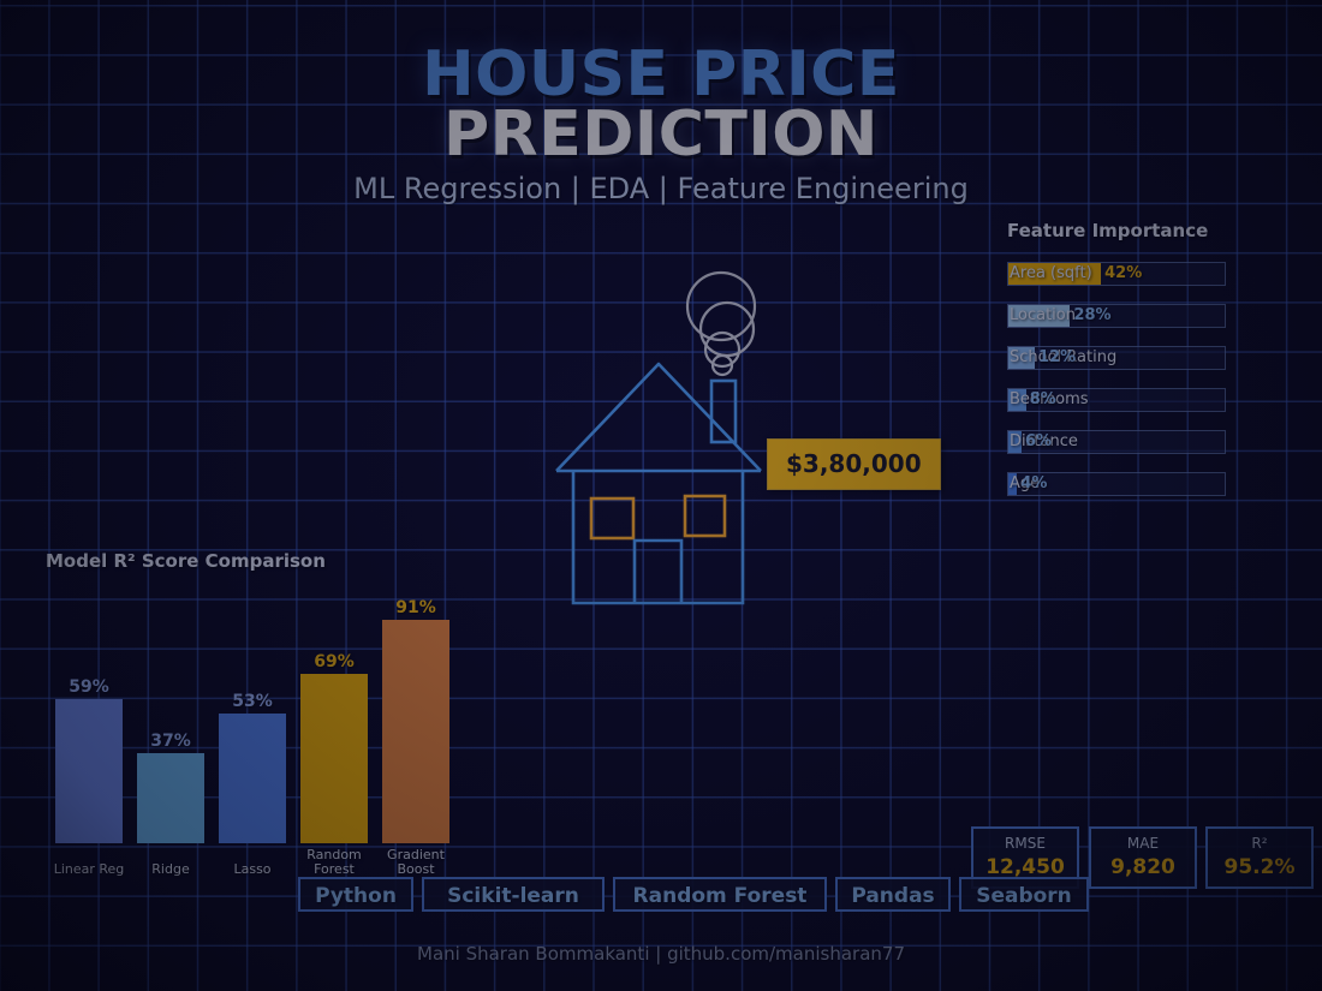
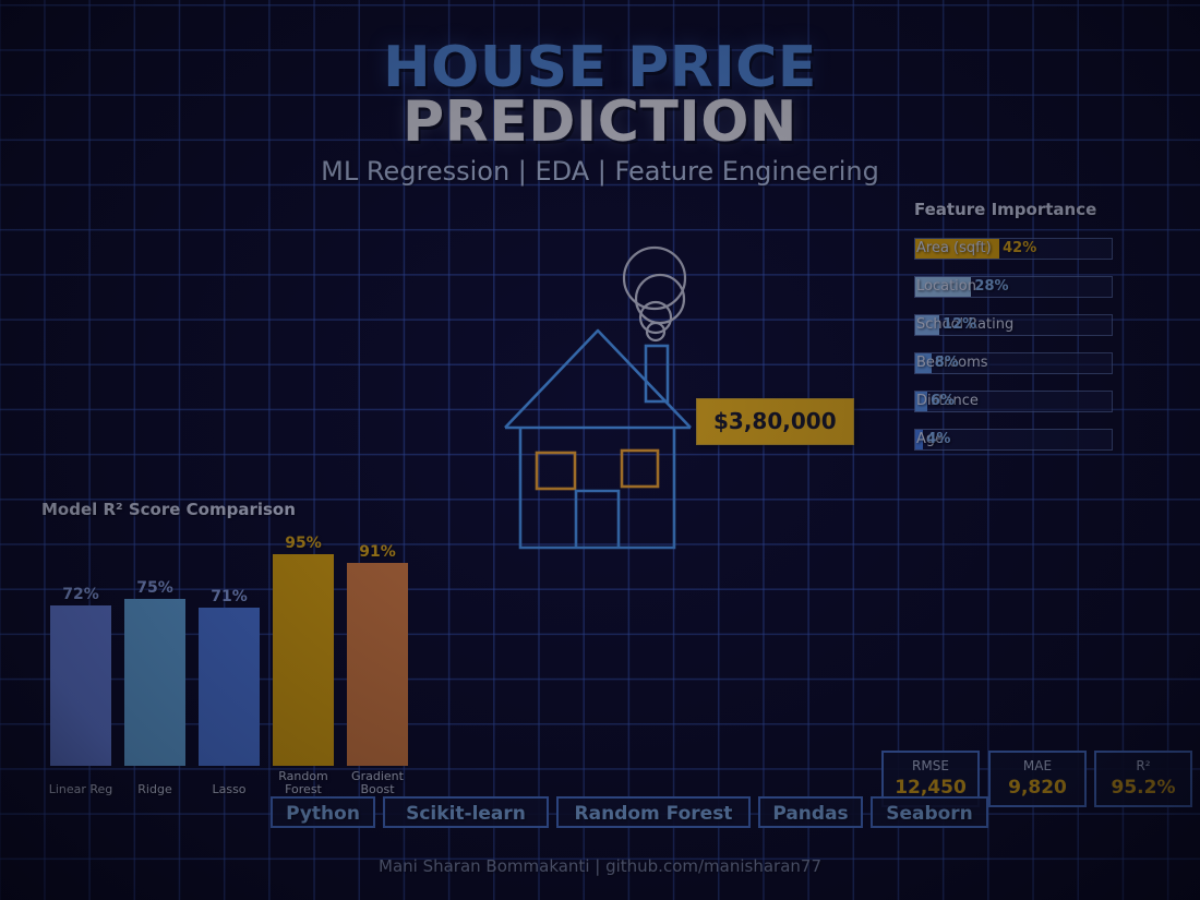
Linear Reg: 59% -> 72%
Ridge: 37% -> 75%
Lasso: 53% -> 71%
Random Forest: 69% -> 95%
